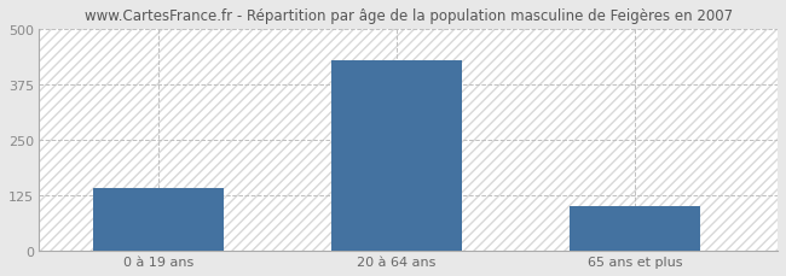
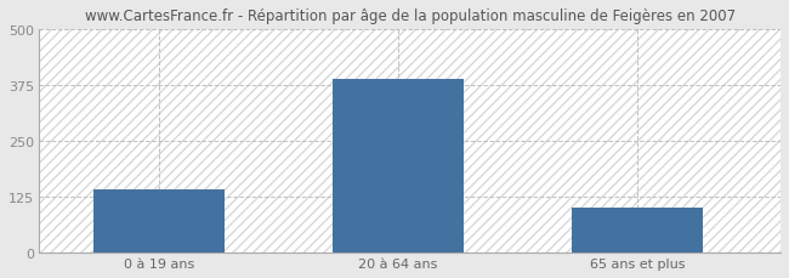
20 à 64 ans: 430 -> 390
